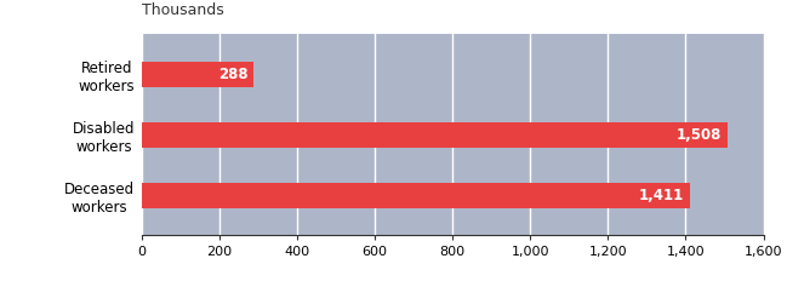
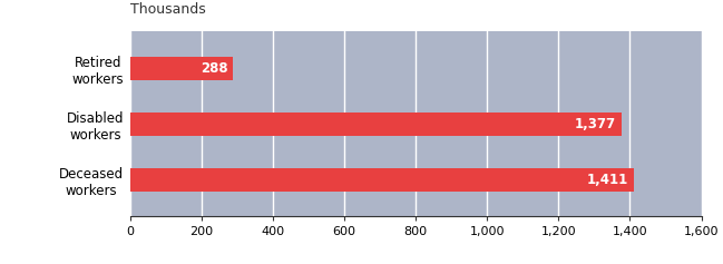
Disabled workers: 1,508 -> 1,377
